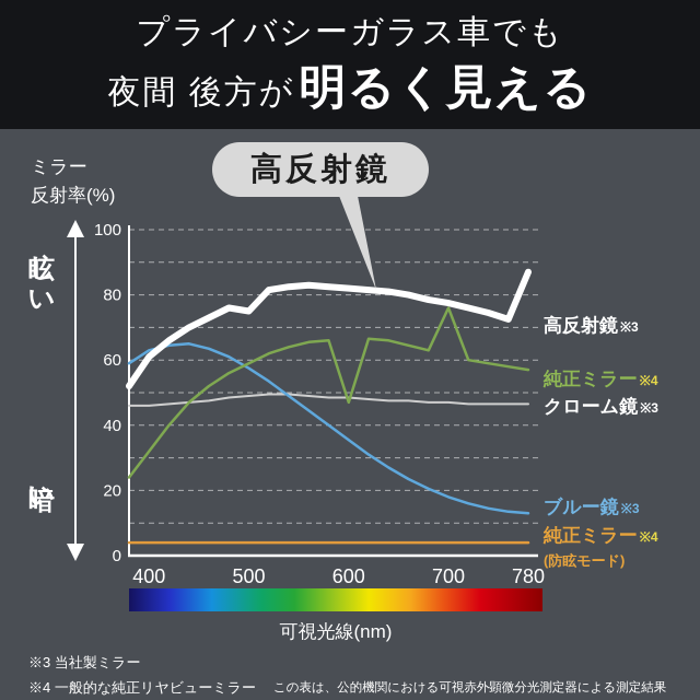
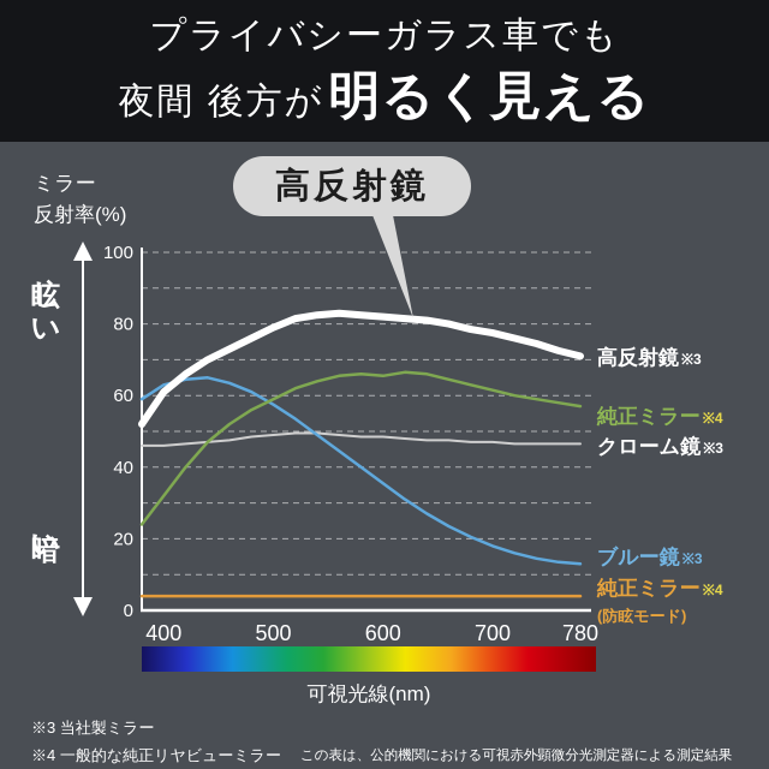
高反射鏡/500: 75 -> 79
純正ミラー/600: 47 -> 66
純正ミラー/700: 76 -> 62
高反射鏡/780: 87 -> 71
